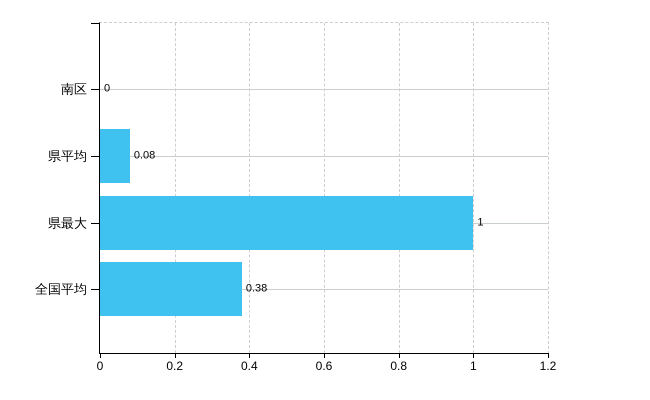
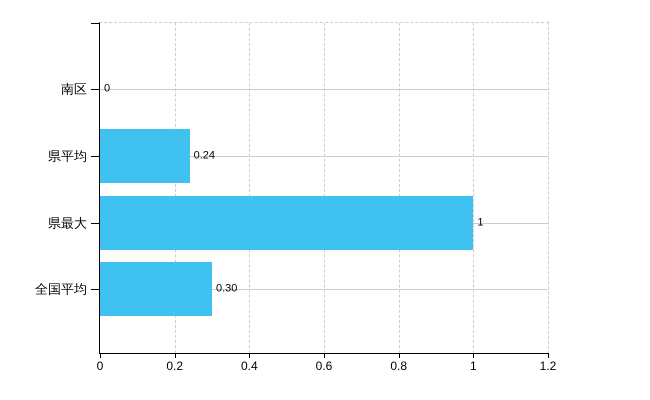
県平均: 0.08 -> 0.24
全国平均: 0.38 -> 0.30
